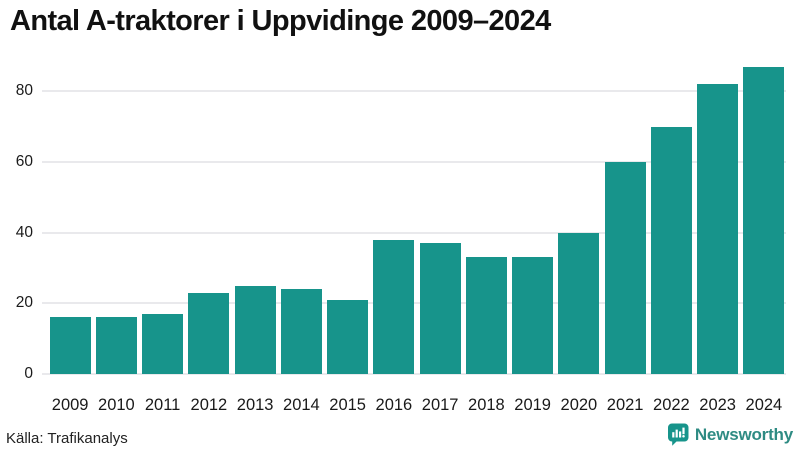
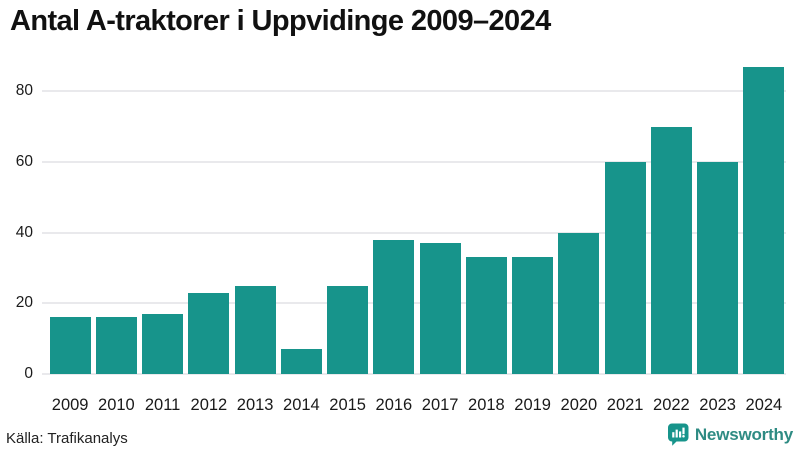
2014: 24 -> 7
2015: 21 -> 25
2023: 82 -> 60
